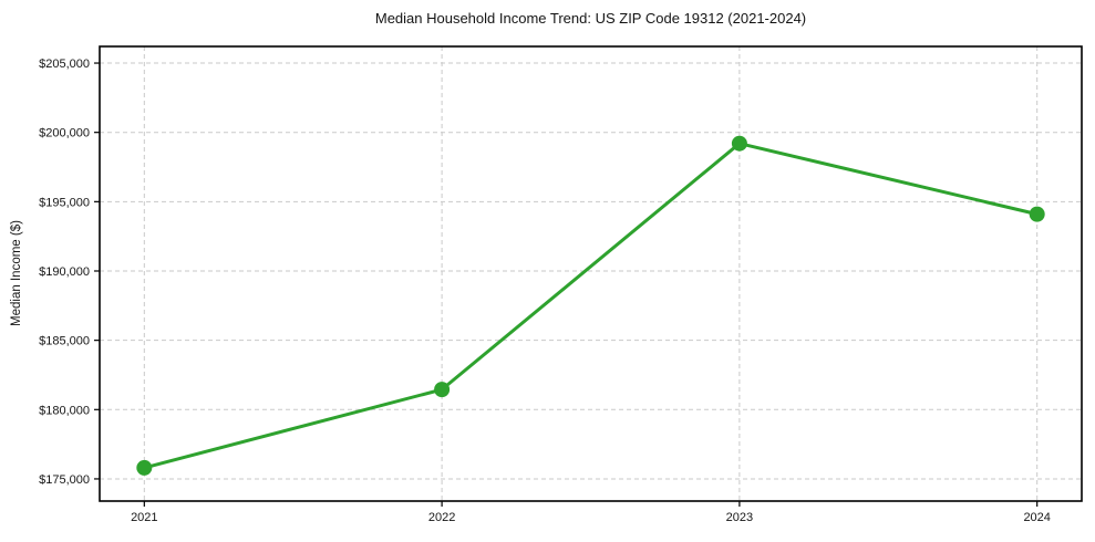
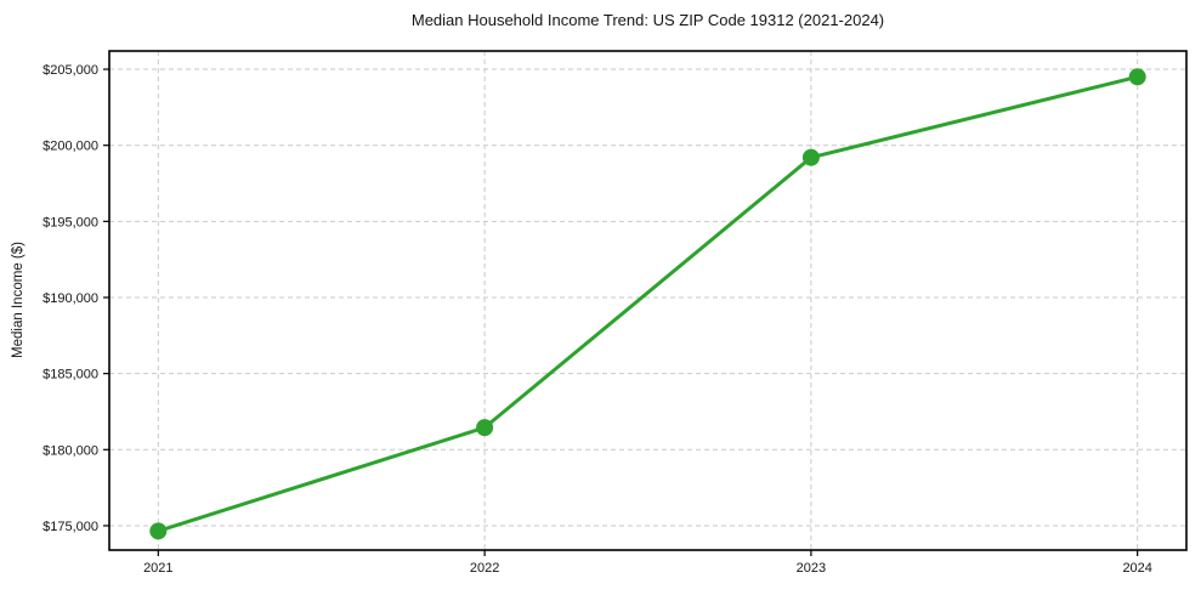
2021: $175800 -> $174600
2024: $194100 -> $204500
